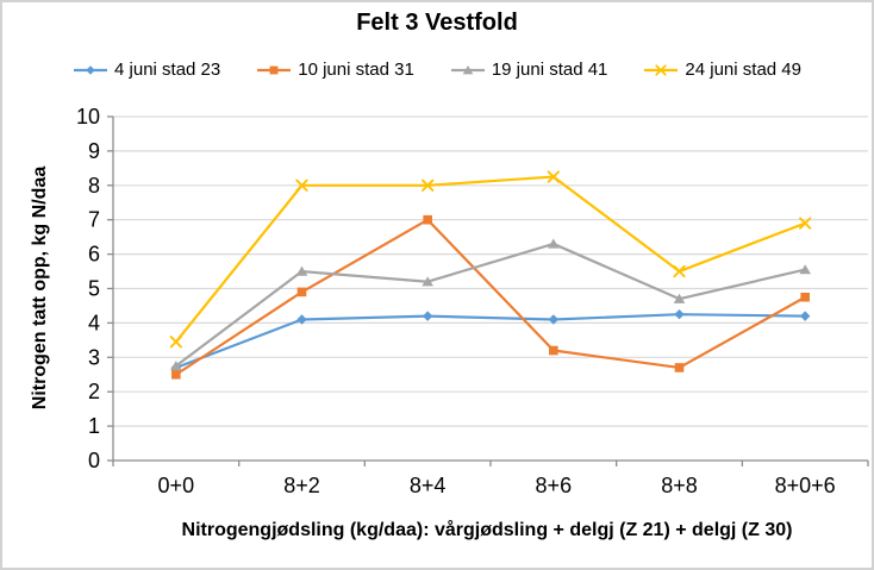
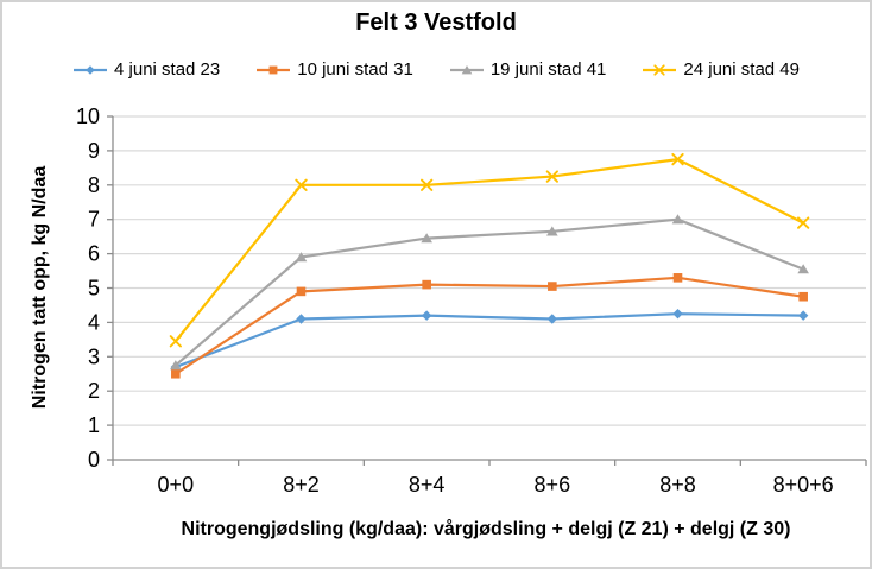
19 juni stad 41/8+2: 5.5 -> 5.9
10 juni stad 31/8+4: 7.0 -> 5.1
19 juni stad 41/8+4: 5.2 -> 6.5
10 juni stad 31/8+6: 3.2 -> 5.0
19 juni stad 41/8+6: 6.3 -> 6.7
10 juni stad 31/8+8: 2.7 -> 5.3
19 juni stad 41/8+8: 4.7 -> 7.0
24 juni stad 49/8+8: 5.5 -> 8.8
